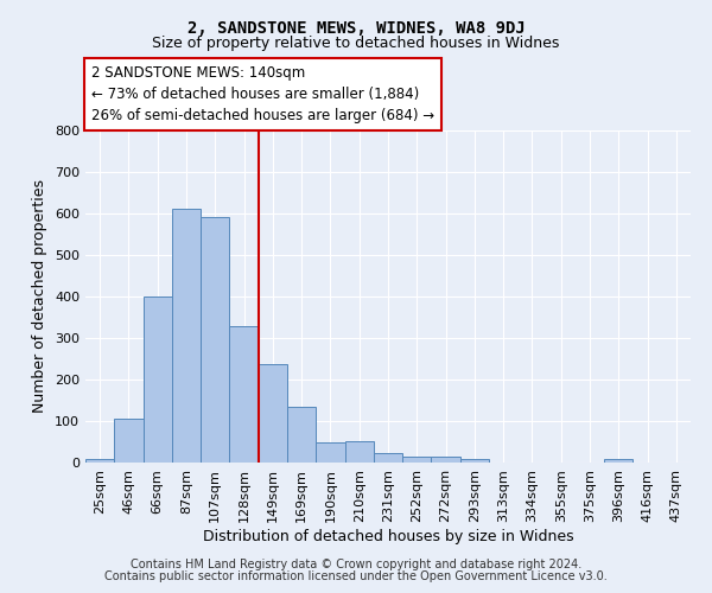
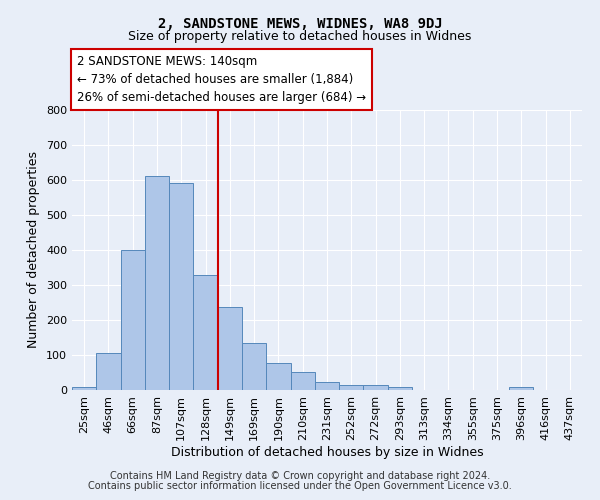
190sqm: 50 -> 77
